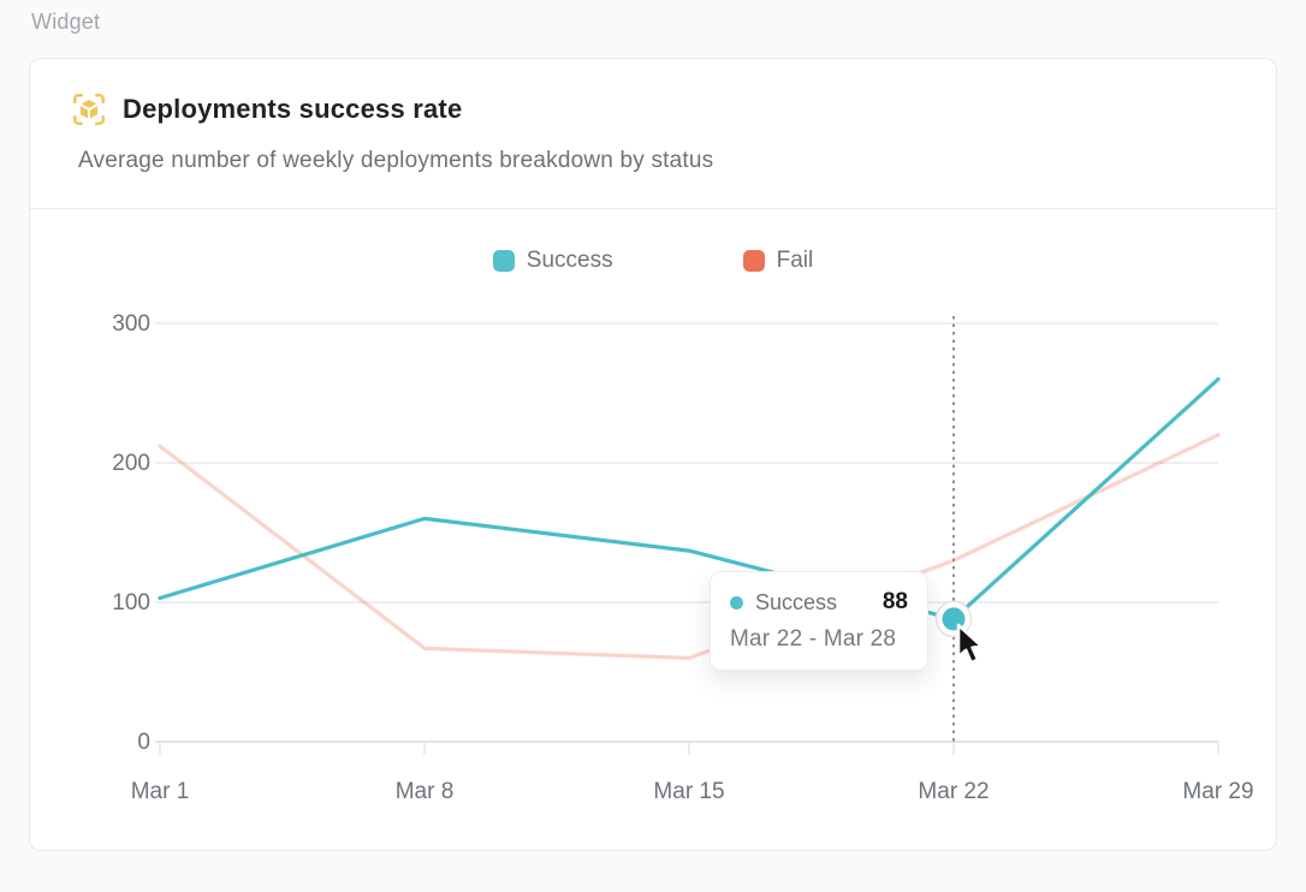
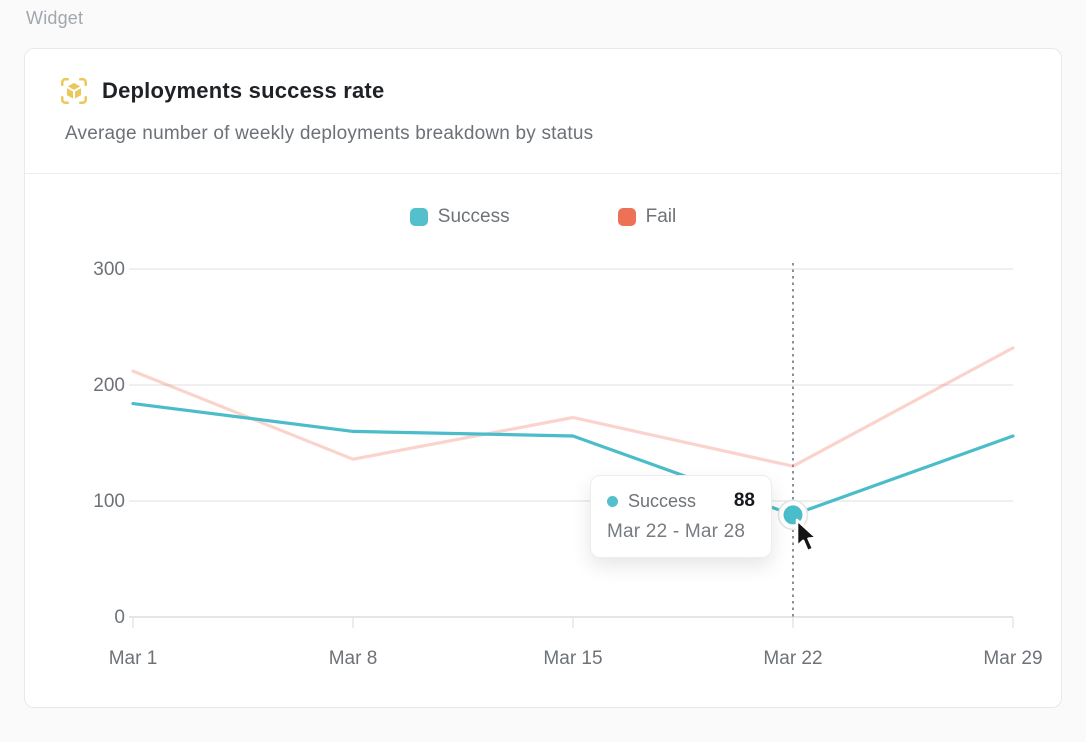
Success/Mar 1: 103 -> 184
Fail/Mar 8: 67 -> 136
Success/Mar 15: 137 -> 156
Fail/Mar 15: 60 -> 172
Success/Mar 29: 260 -> 156
Fail/Mar 29: 220 -> 232
